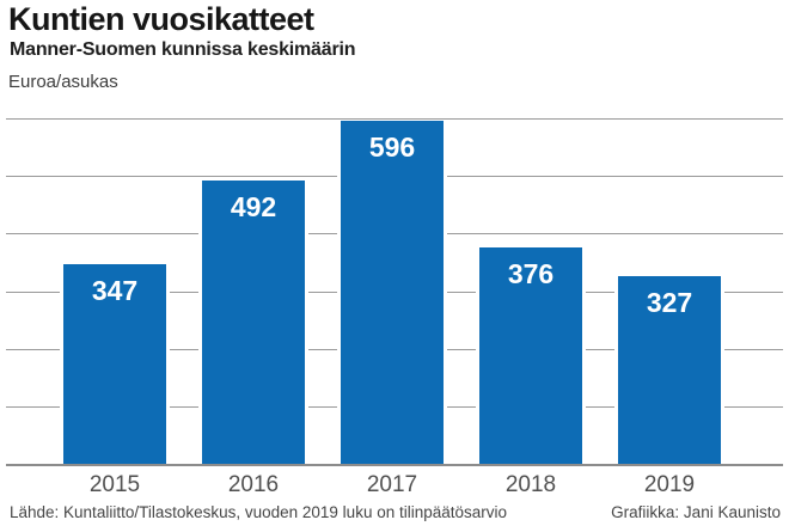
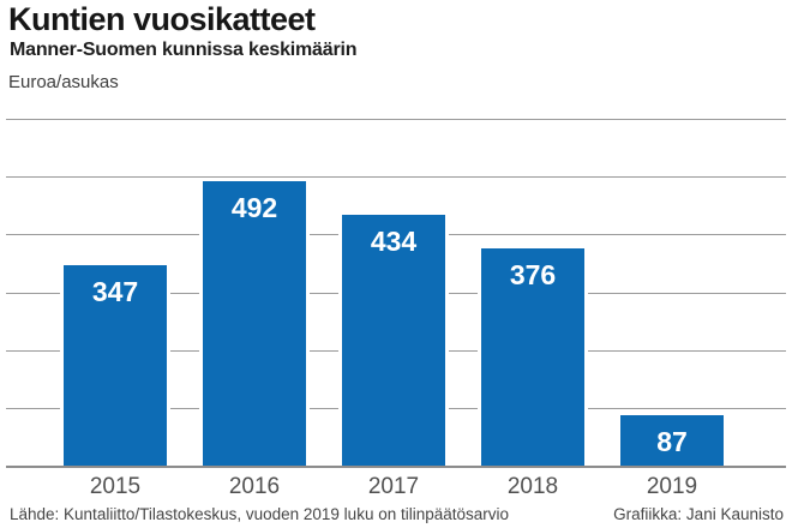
2017: 596 -> 434
2019: 327 -> 87
